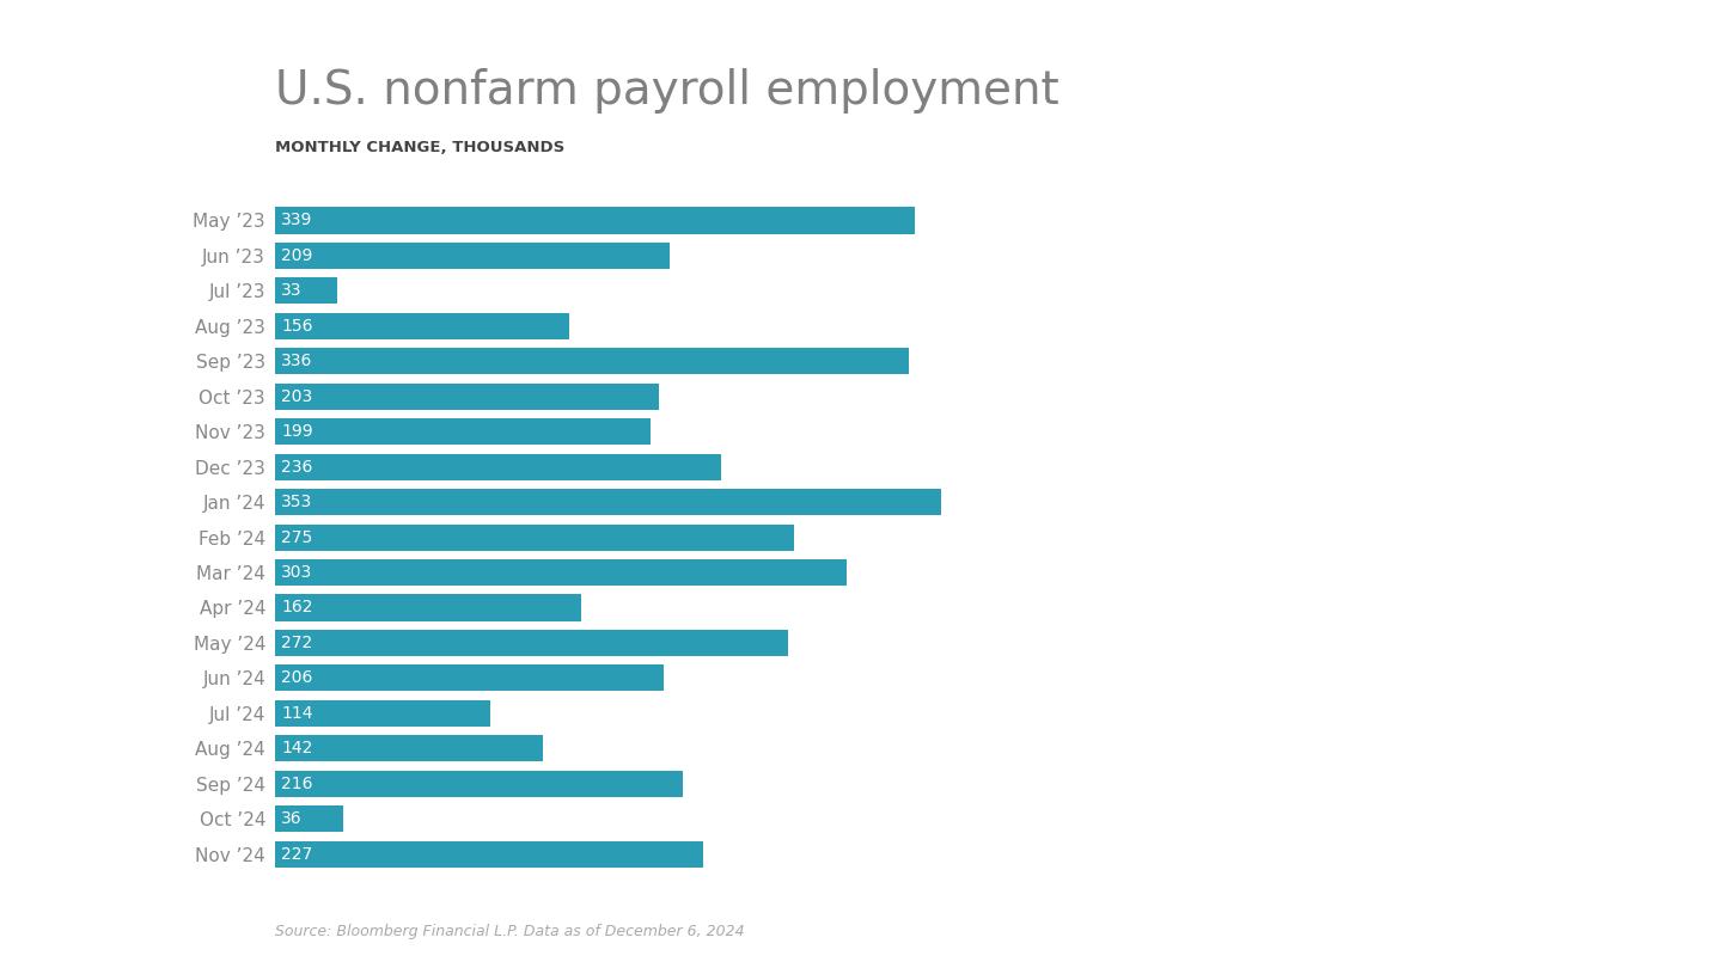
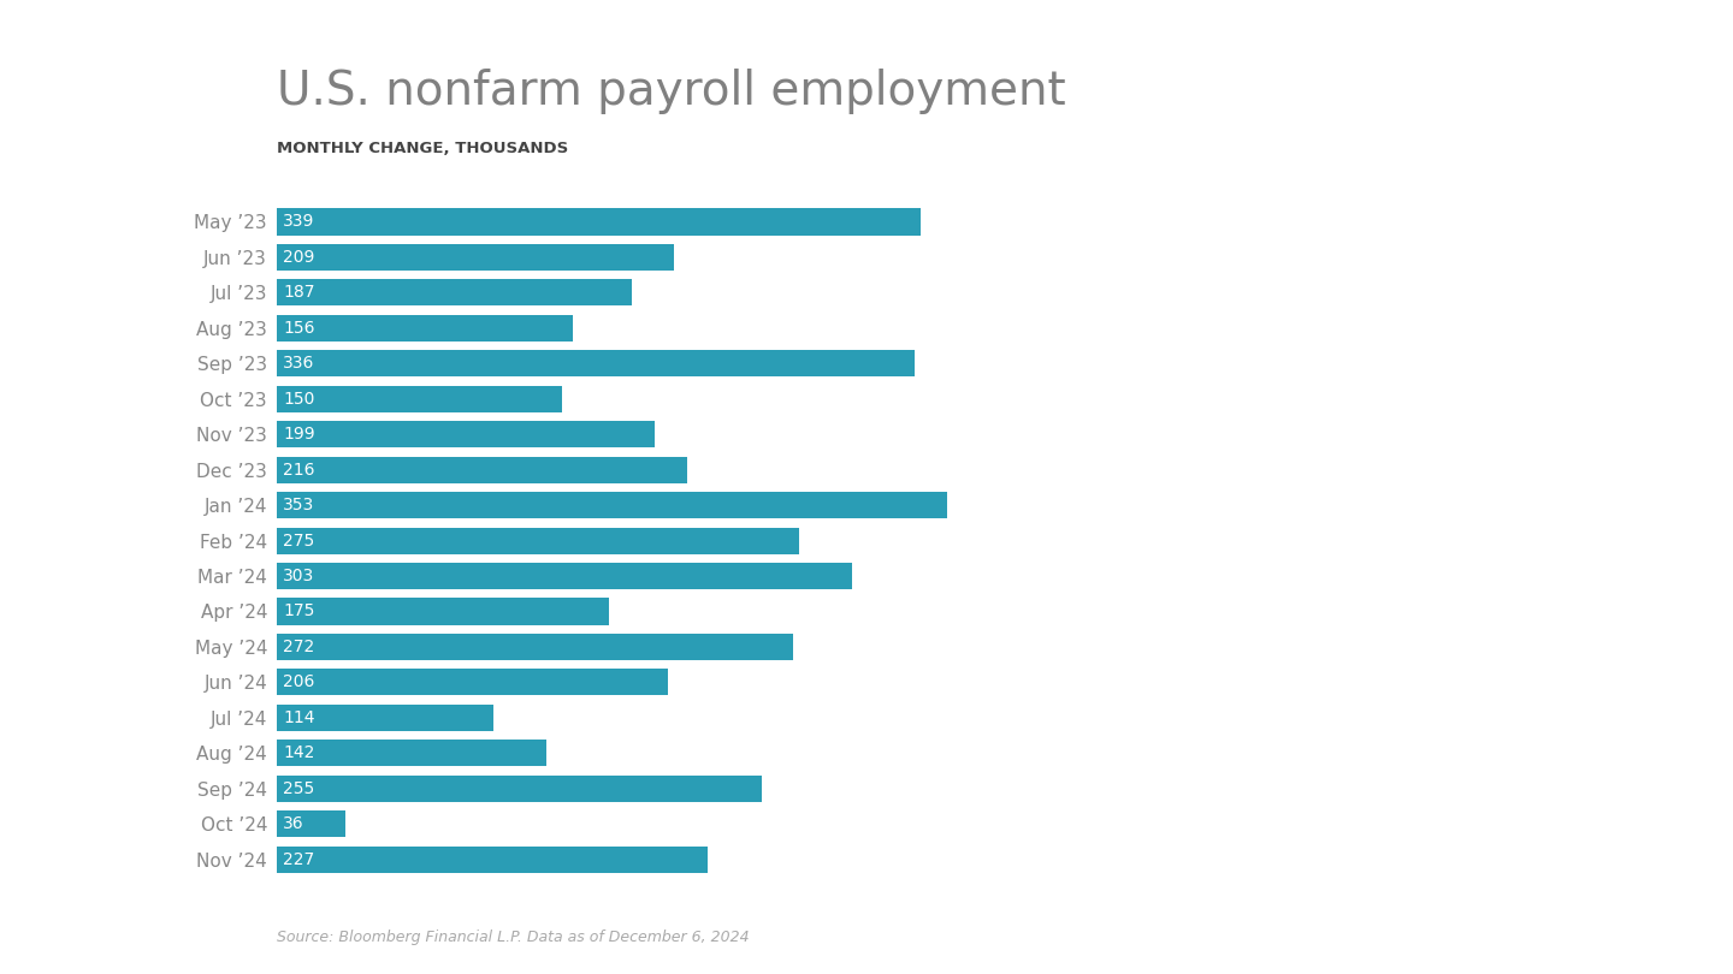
Jul ’23: 33 -> 187
Oct ’23: 203 -> 150
Dec ’23: 236 -> 216
Apr ’24: 162 -> 175
Sep ’24: 216 -> 255
